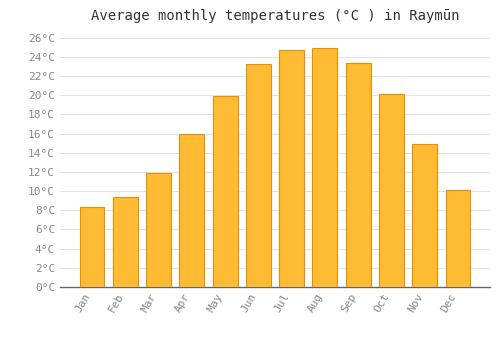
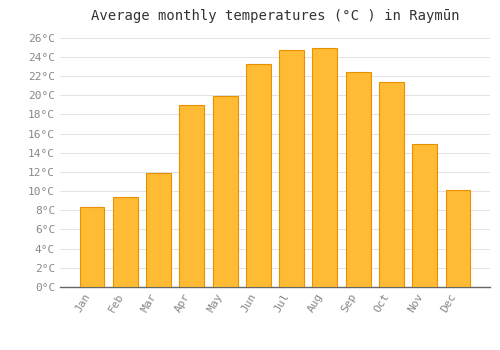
Apr: 16.0°C -> 19.0°C
Sep: 23.4°C -> 22.4°C
Oct: 20.1°C -> 21.4°C
